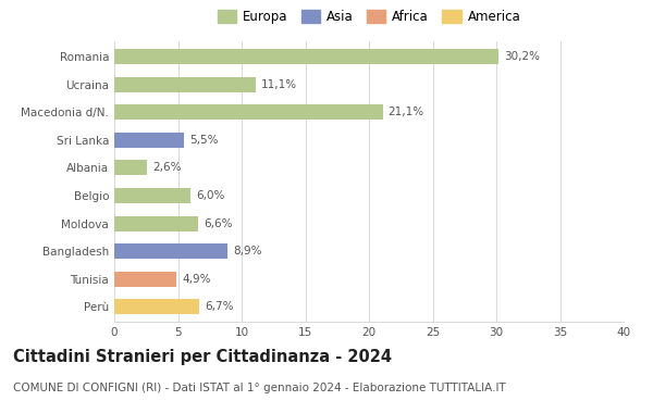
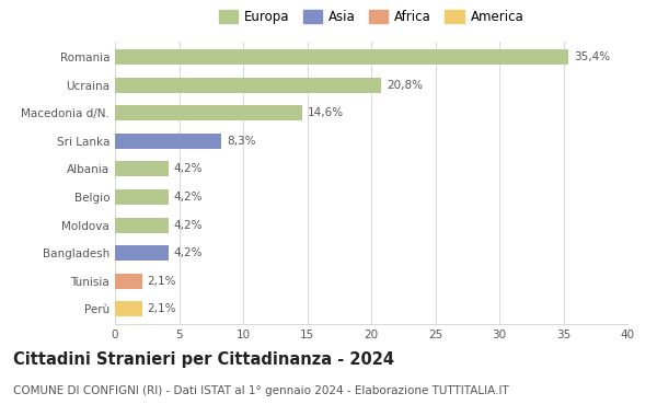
Romania: 30,2% -> 35,4%
Ucraina: 11,1% -> 20,8%
Macedonia d/N.: 21,1% -> 14,6%
Sri Lanka: 5,5% -> 8,3%
Albania: 2,6% -> 4,2%
Belgio: 6,0% -> 4,2%
Moldova: 6,6% -> 4,2%
Bangladesh: 8,9% -> 4,2%
Tunisia: 4,9% -> 2,1%
Perù: 6,7% -> 2,1%
